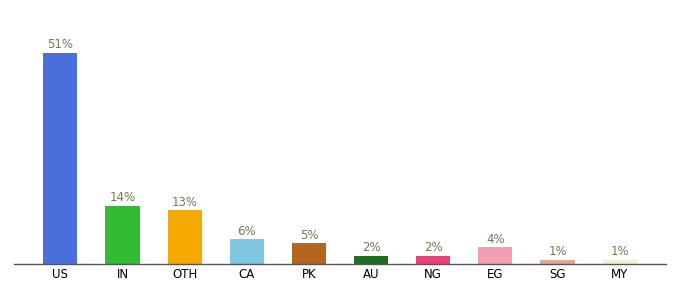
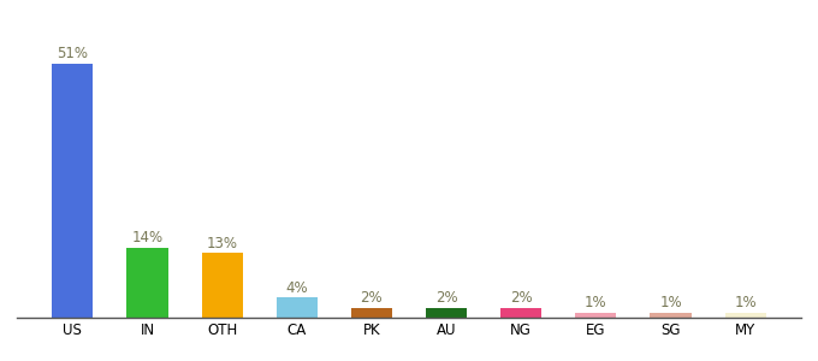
CA: 6% -> 4%
PK: 5% -> 2%
EG: 4% -> 1%
